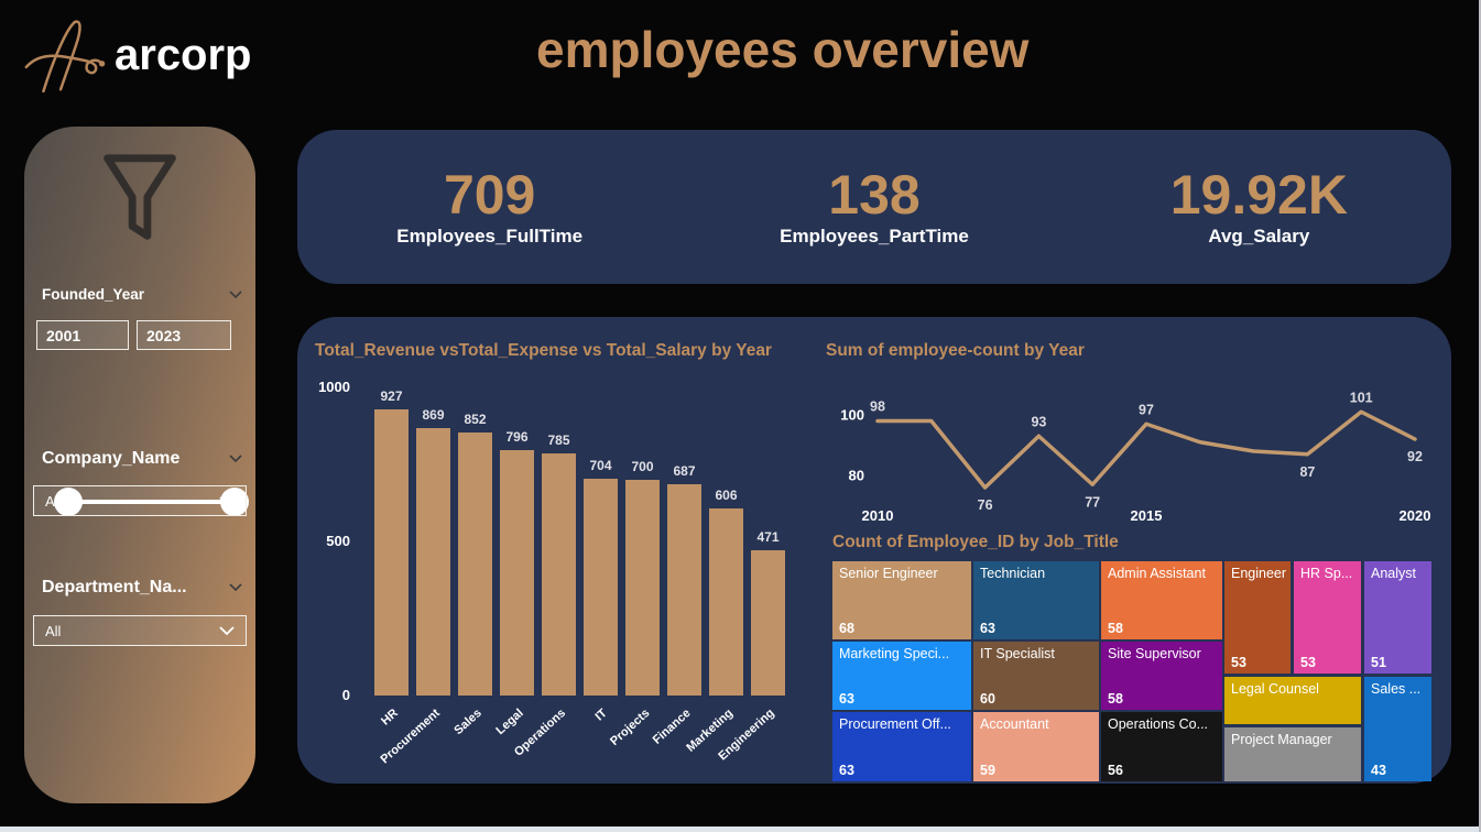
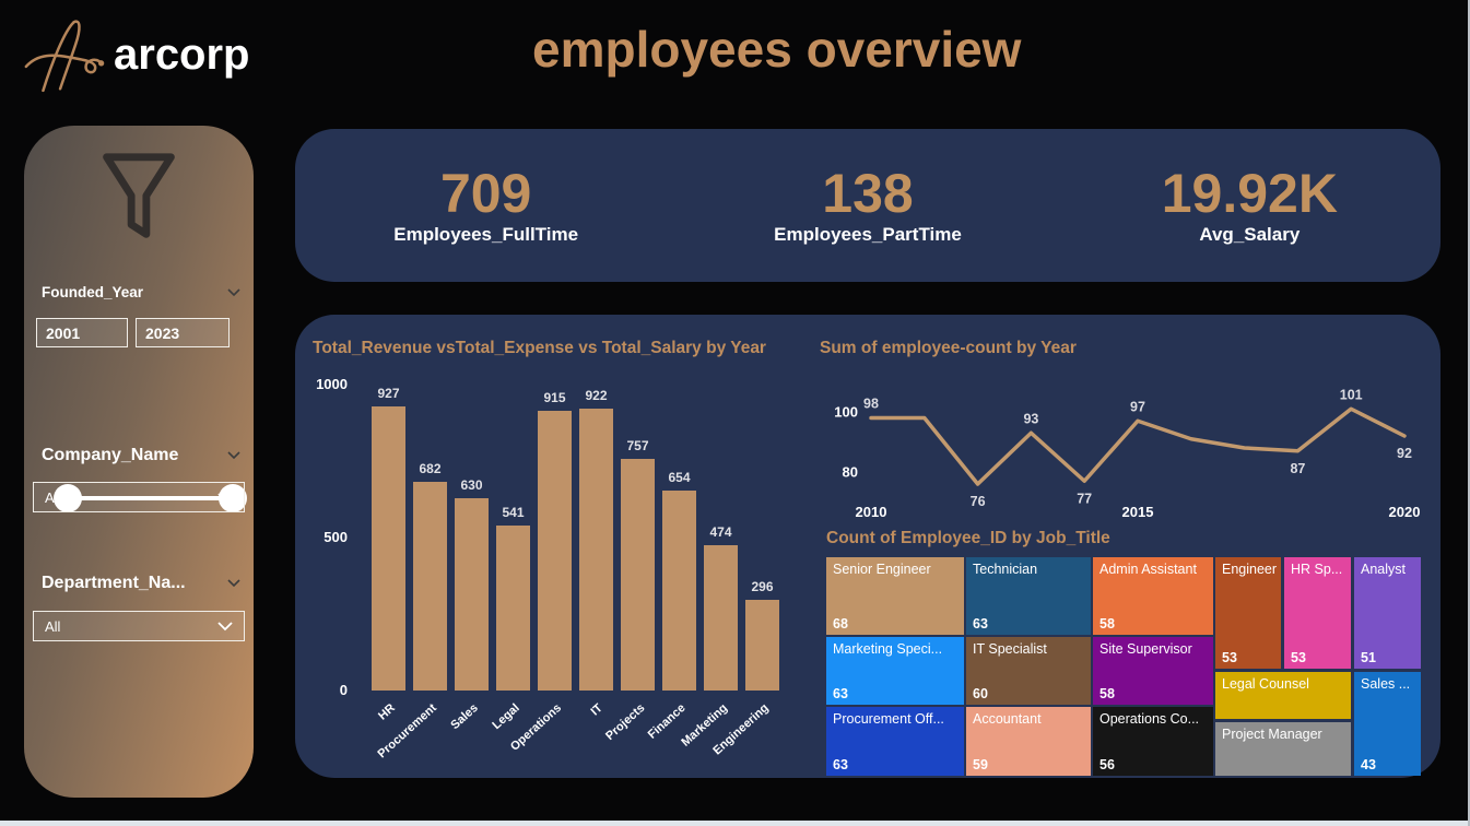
Total_Revenue vsTotal_Expense vs Total_Salary by Year/Procurement: 869 -> 682
Total_Revenue vsTotal_Expense vs Total_Salary by Year/Sales: 852 -> 630
Total_Revenue vsTotal_Expense vs Total_Salary by Year/Legal: 796 -> 541
Total_Revenue vsTotal_Expense vs Total_Salary by Year/Operations: 785 -> 915
Total_Revenue vsTotal_Expense vs Total_Salary by Year/IT: 704 -> 922
Total_Revenue vsTotal_Expense vs Total_Salary by Year/Projects: 700 -> 757
Total_Revenue vsTotal_Expense vs Total_Salary by Year/Finance: 687 -> 654
Total_Revenue vsTotal_Expense vs Total_Salary by Year/Marketing: 606 -> 474
Total_Revenue vsTotal_Expense vs Total_Salary by Year/Engineering: 471 -> 296
